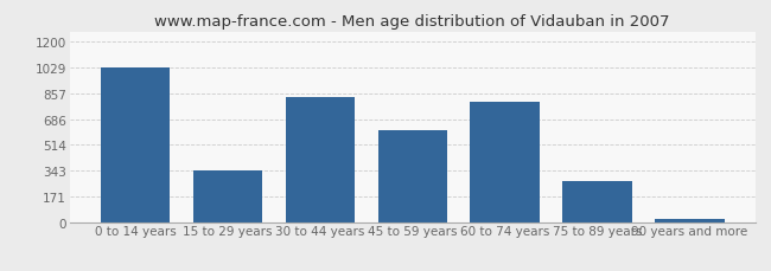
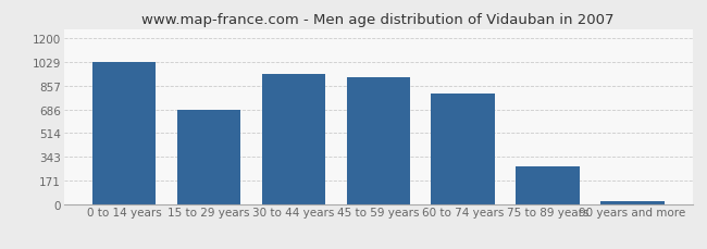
15 to 29 years: 340 -> 690
30 to 44 years: 830 -> 940
45 to 59 years: 610 -> 920
